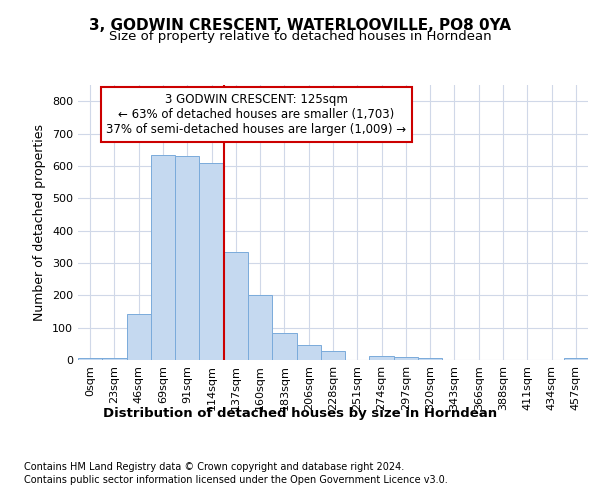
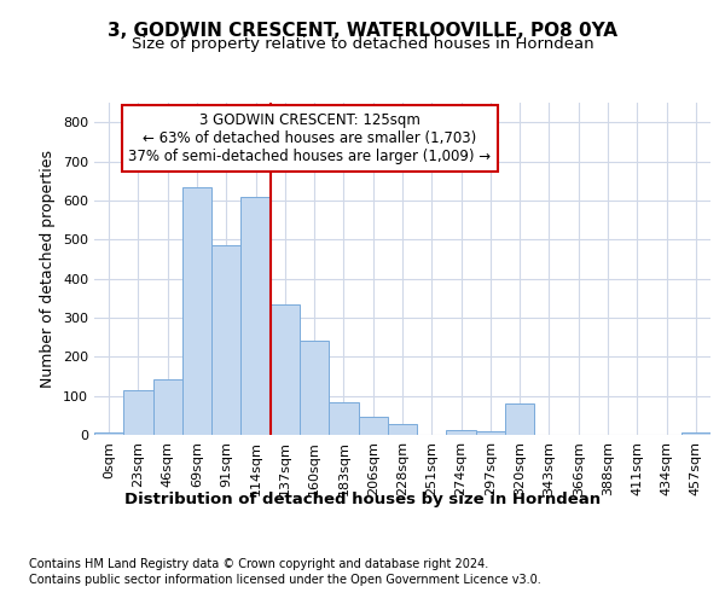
23sqm: 5 -> 115
91sqm: 630 -> 485
160sqm: 200 -> 240
320sqm: 5 -> 80
